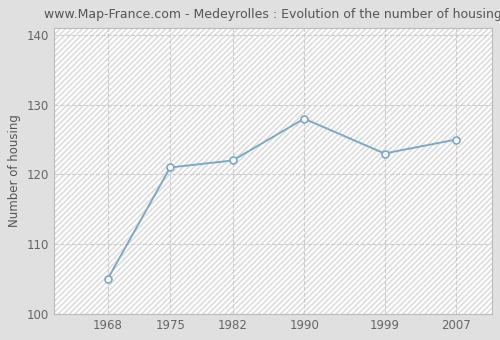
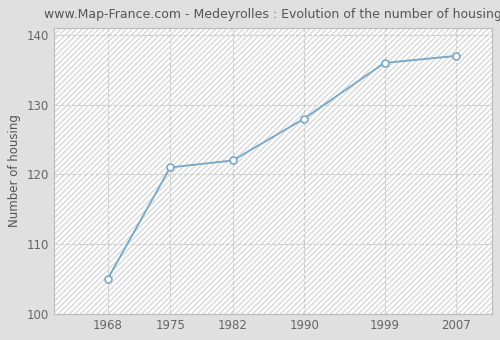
1999: 123 -> 136
2007: 125 -> 137
